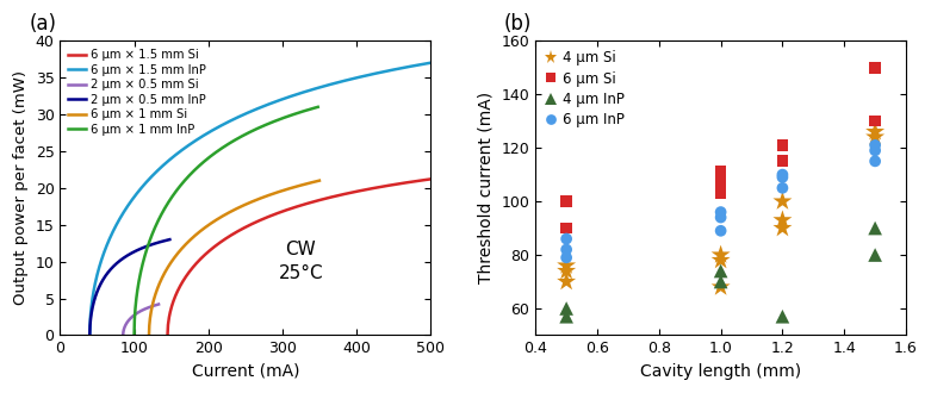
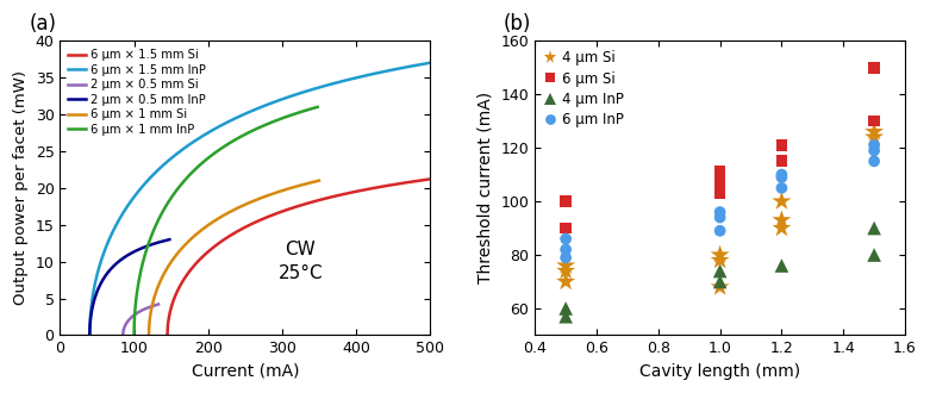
4 μm InP/1.2: 57 -> 76
